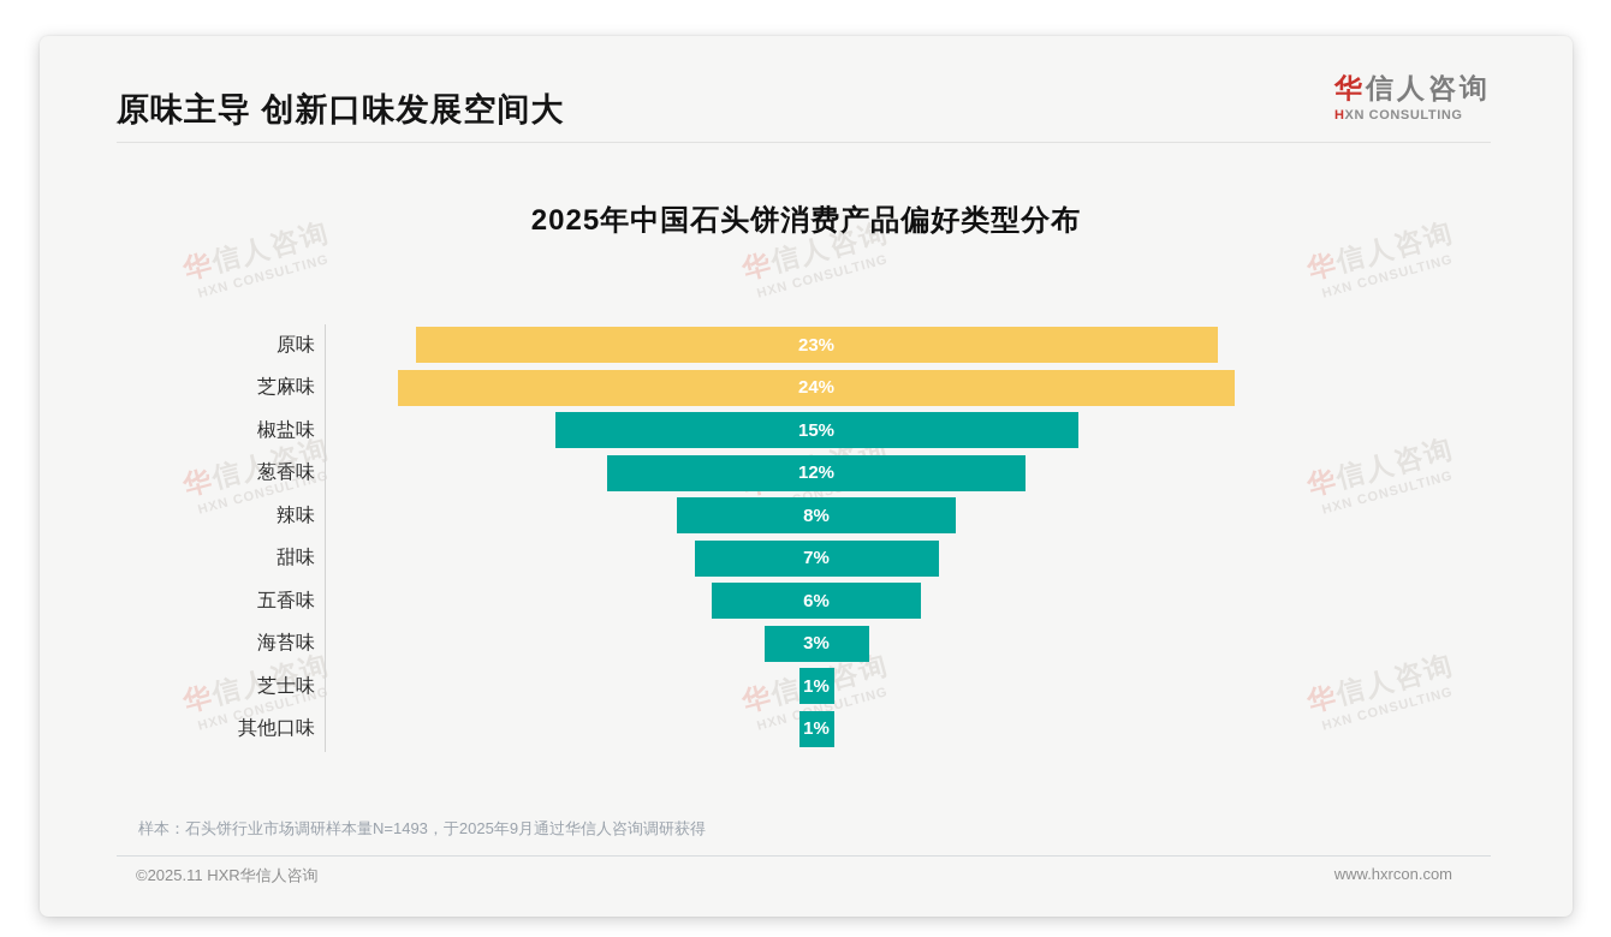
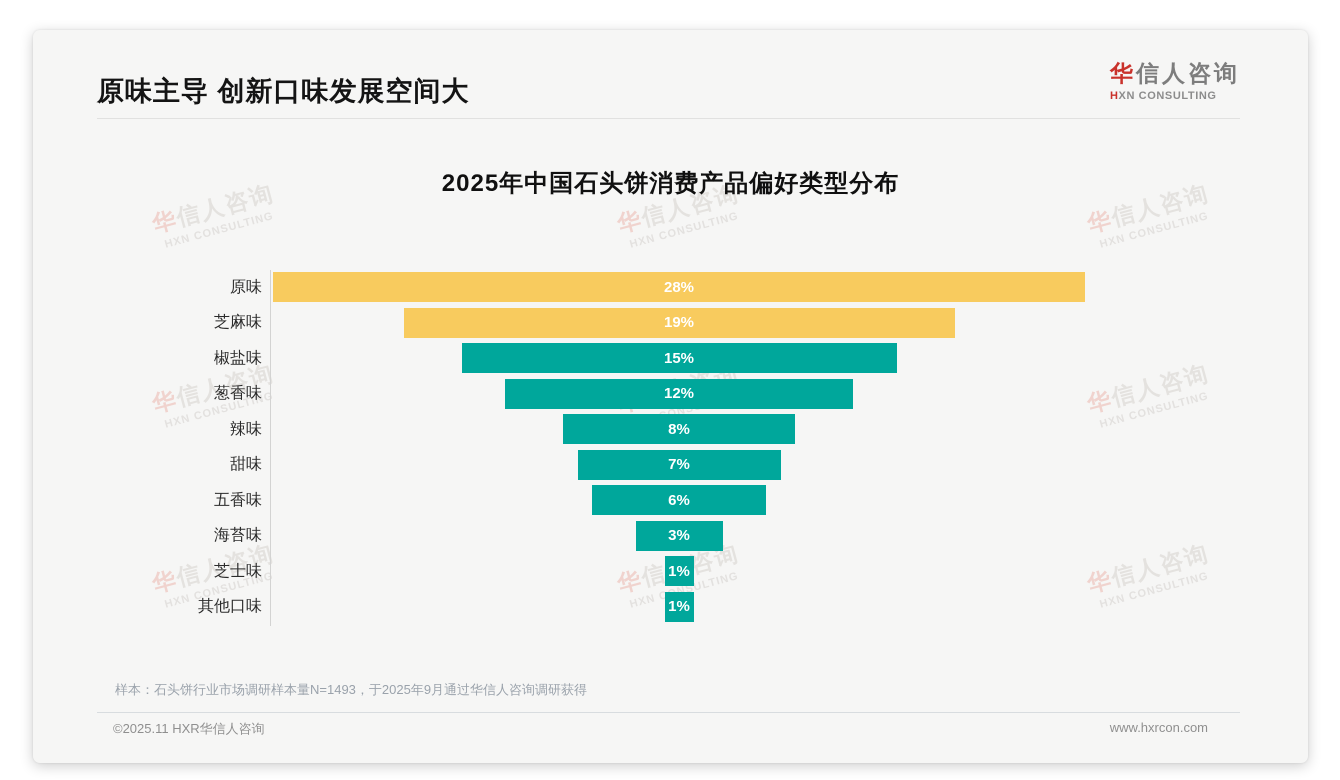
原味: 23% -> 28%
芝麻味: 24% -> 19%
